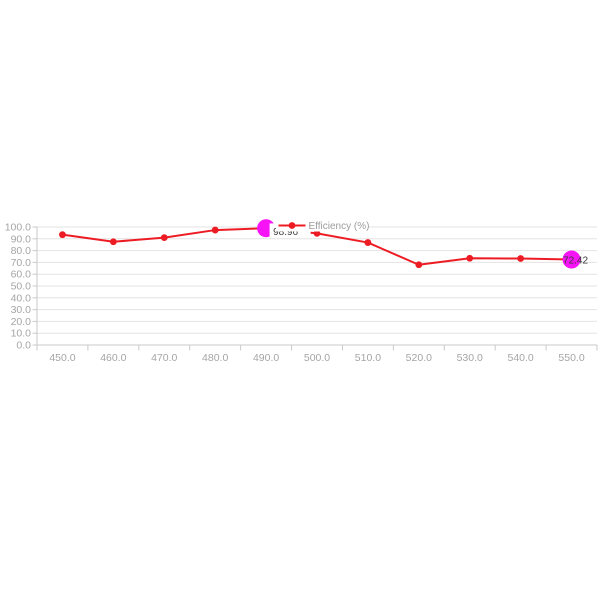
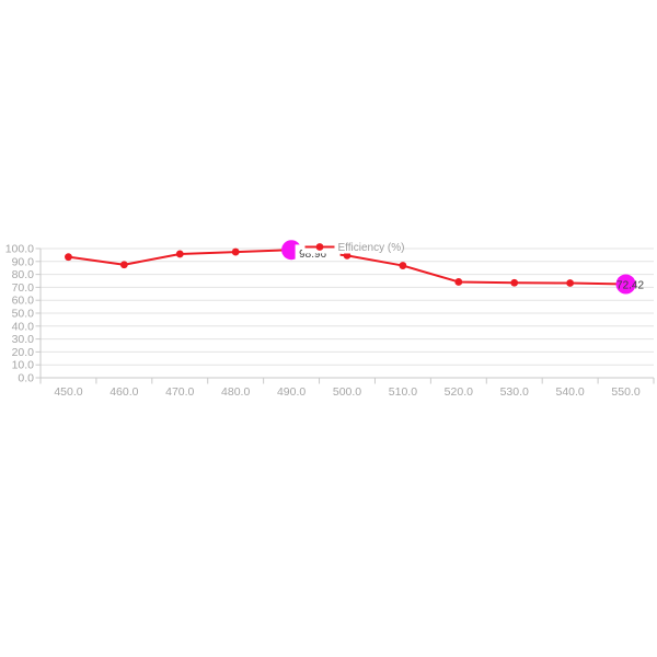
470.0: 91 -> 96
520.0: 68 -> 74
